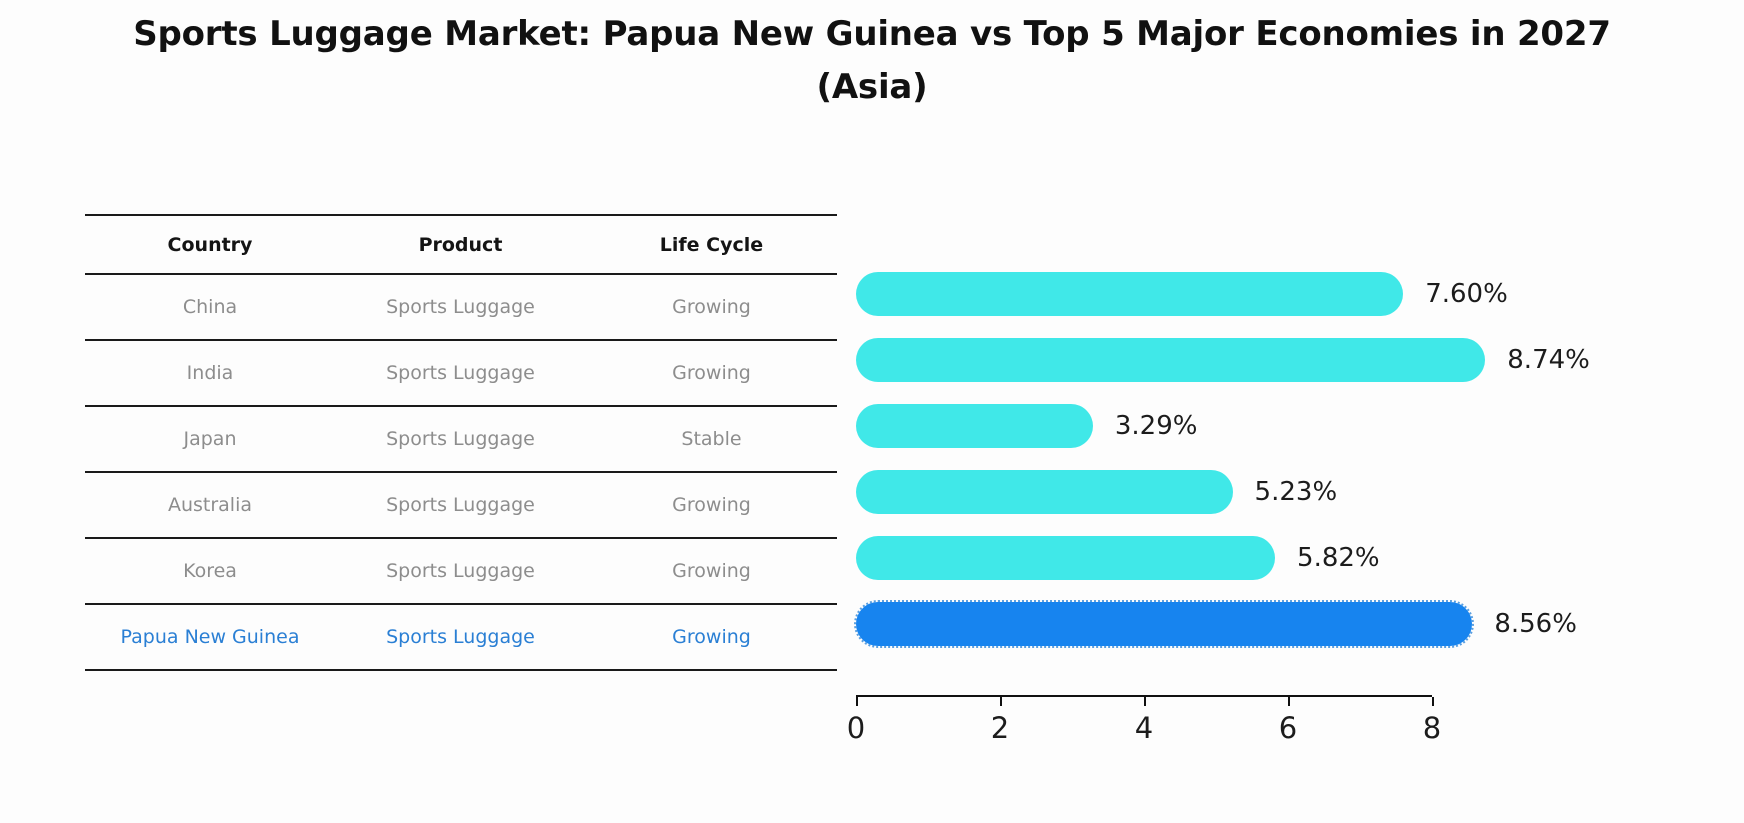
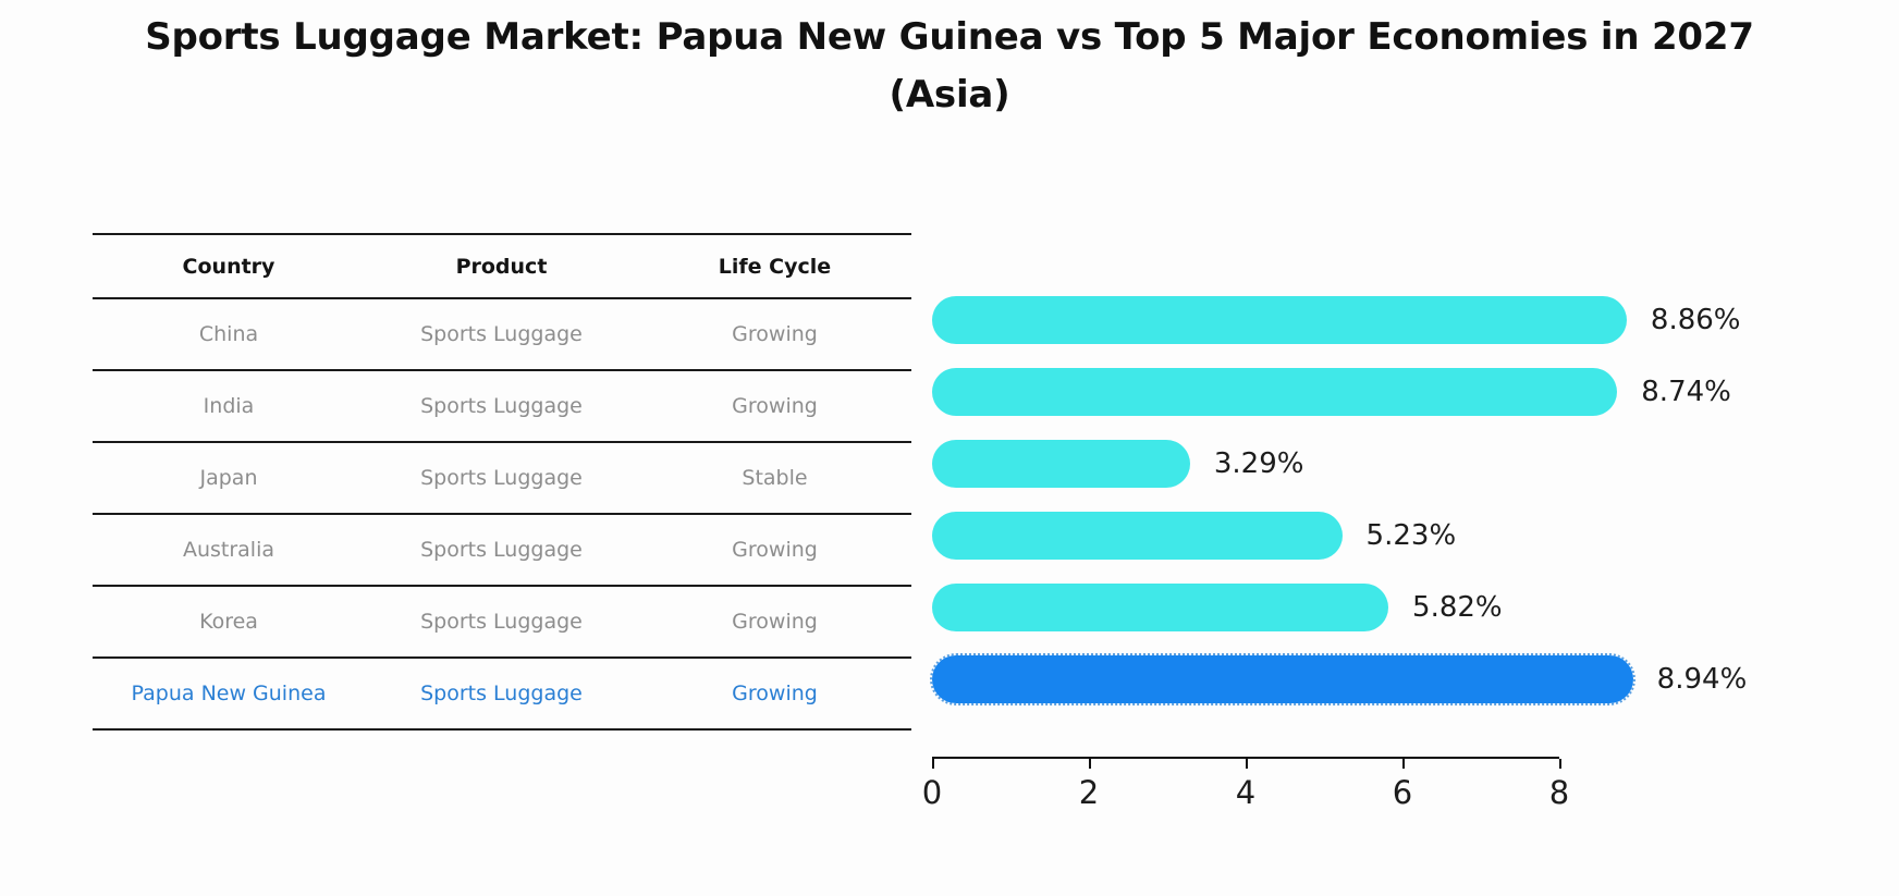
China: 7.60% -> 8.86%
Papua New Guinea: 8.56% -> 8.94%
